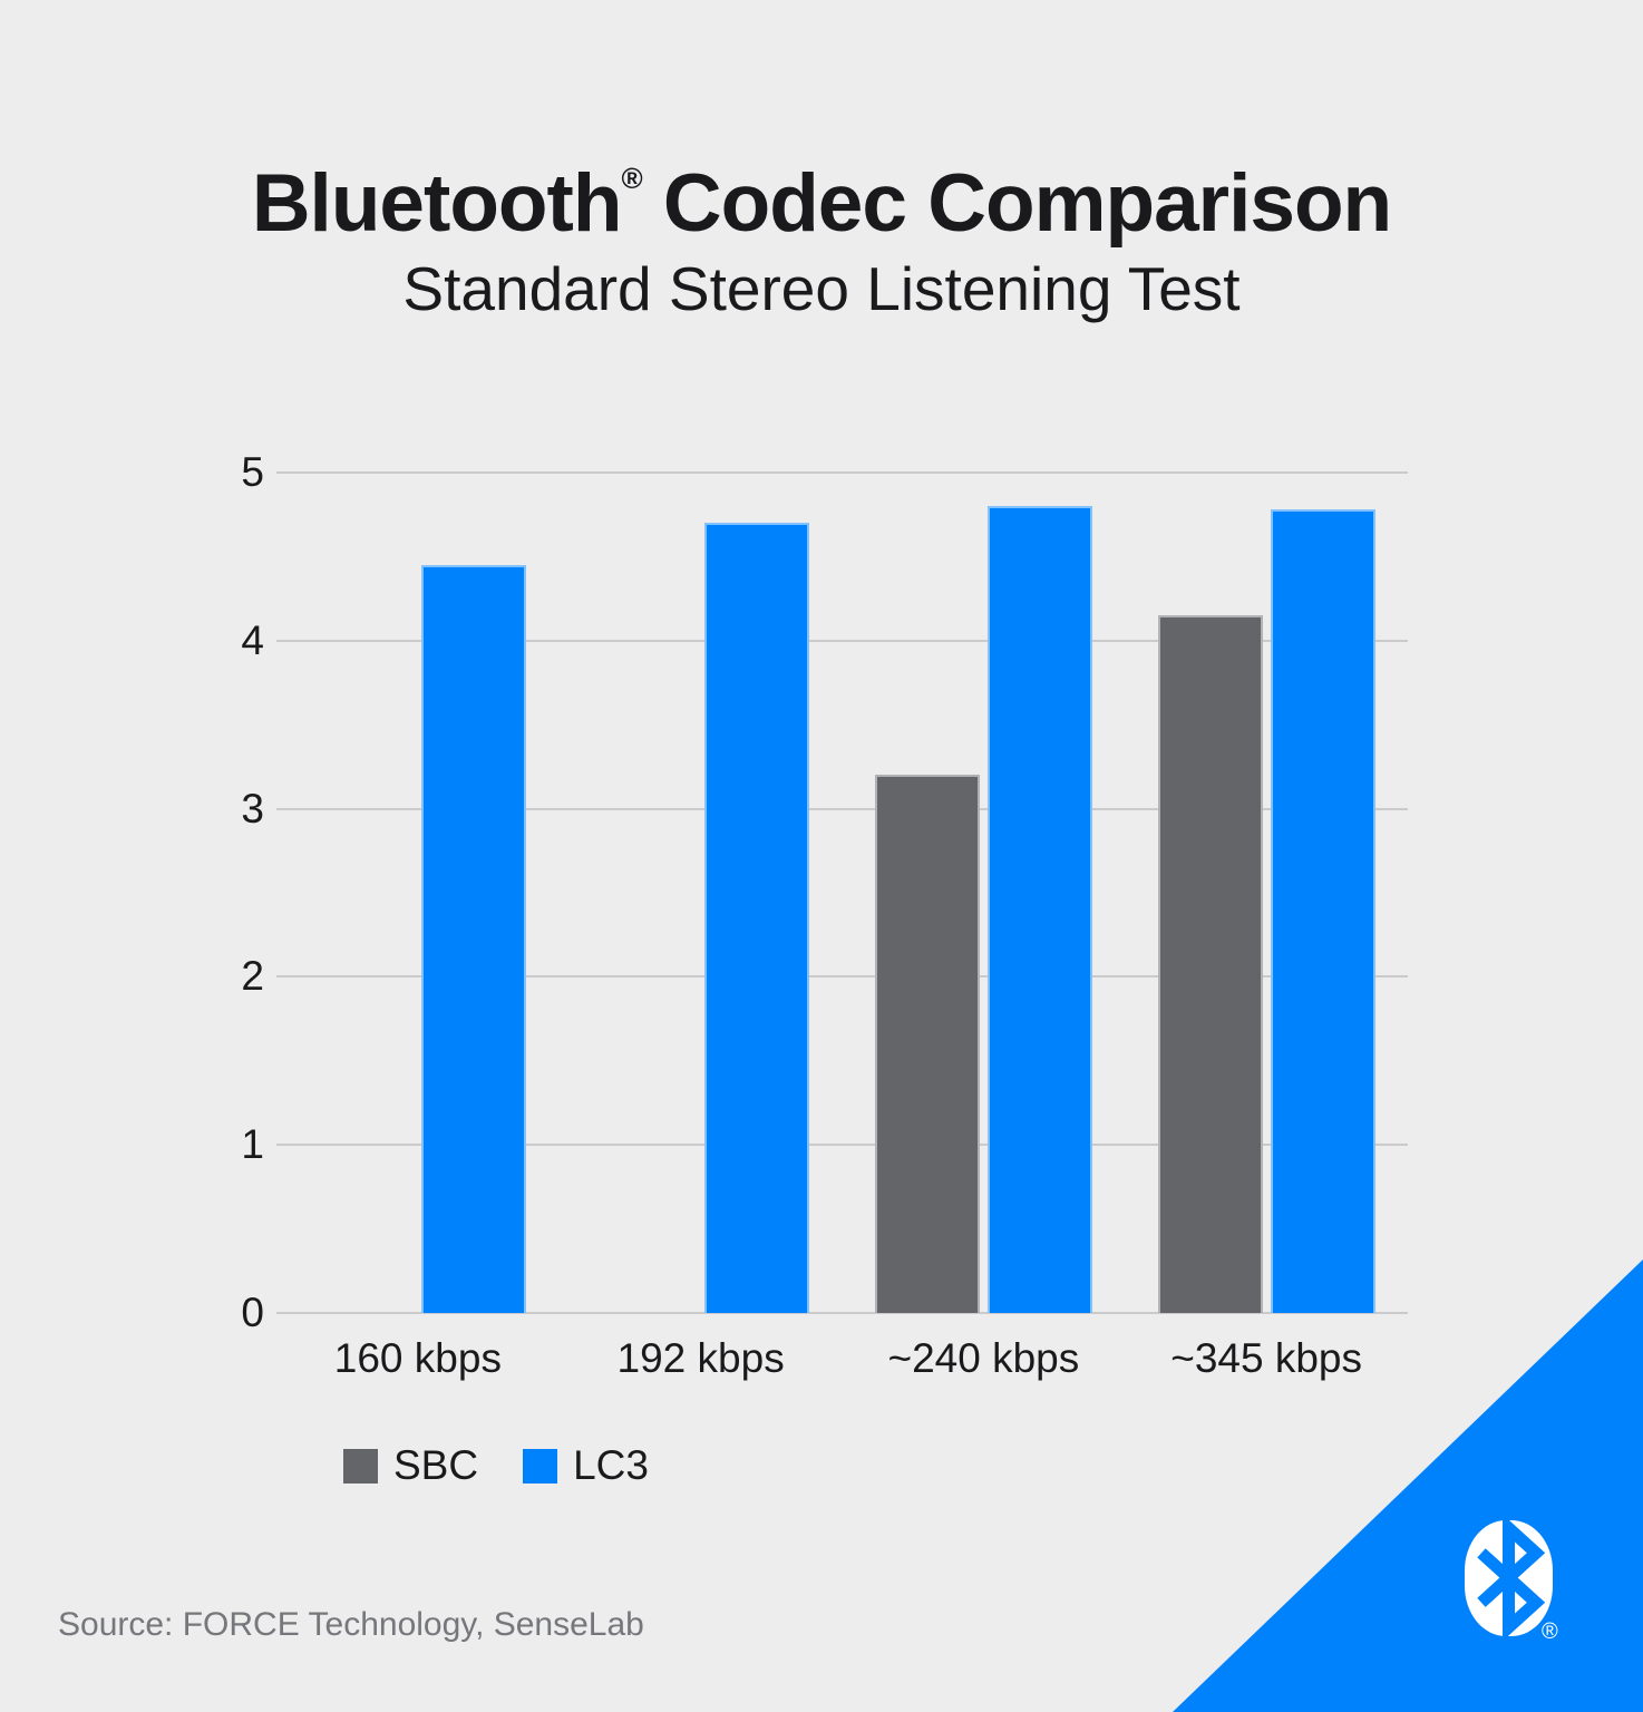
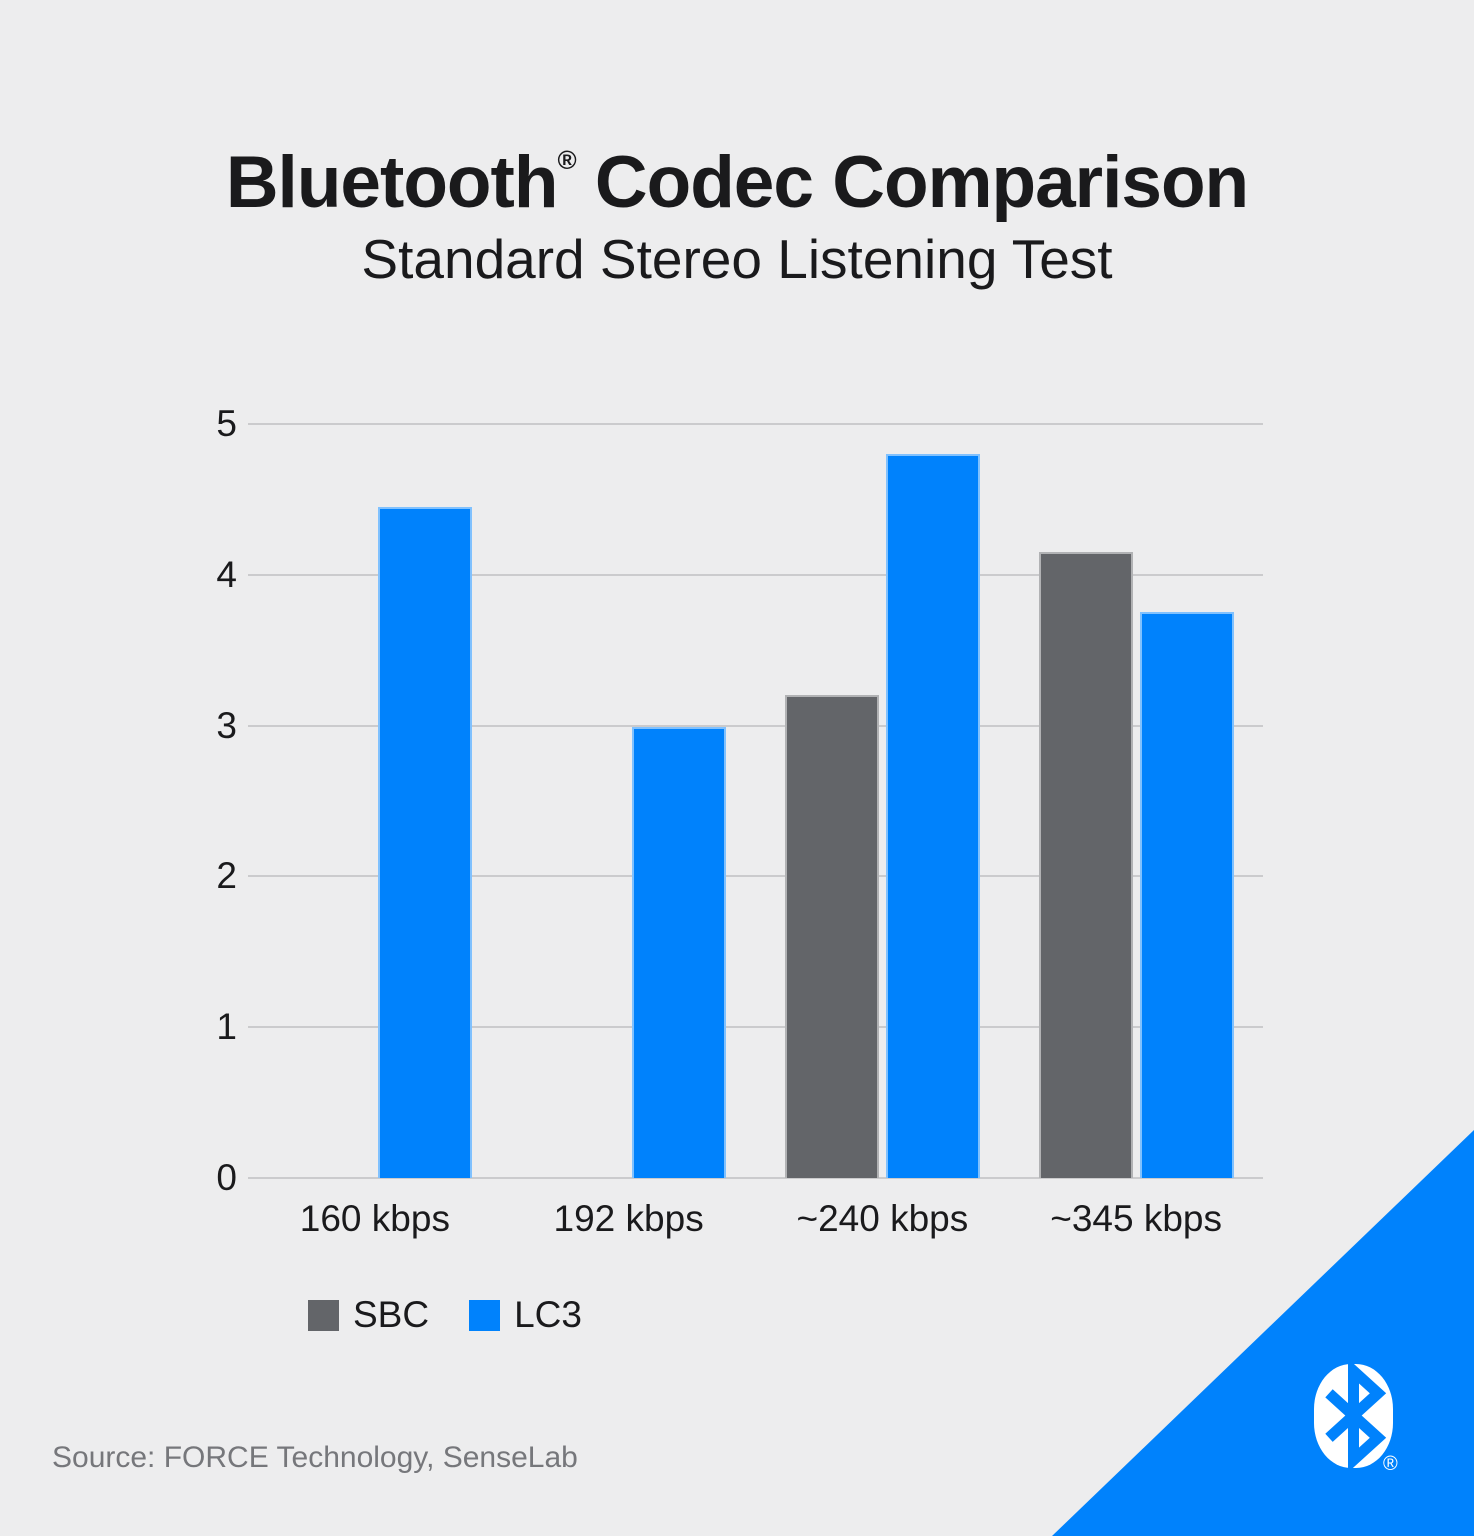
LC3/192 kbps: 4.70 -> 2.99
LC3/~345 kbps: 4.78 -> 3.75
